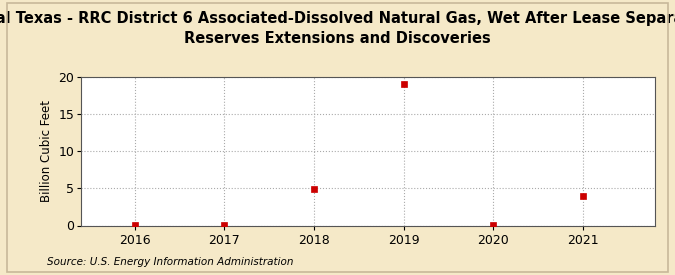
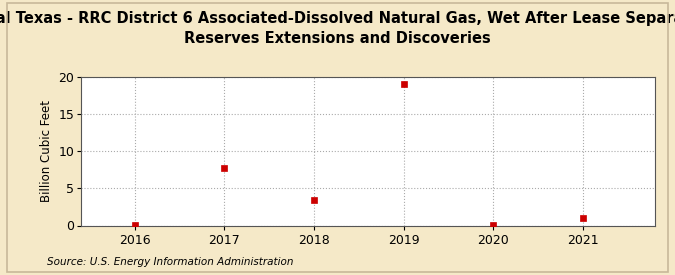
2017: 0.1 -> 7.8
2018: 4.9 -> 3.4
2021: 4.0 -> 1.0
